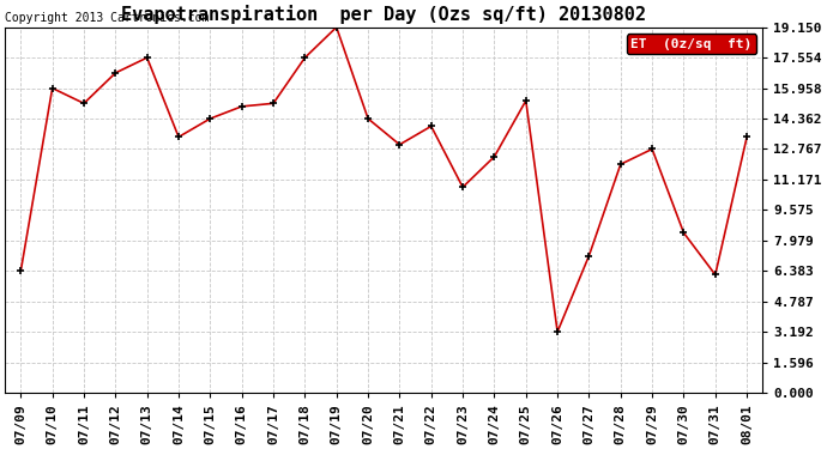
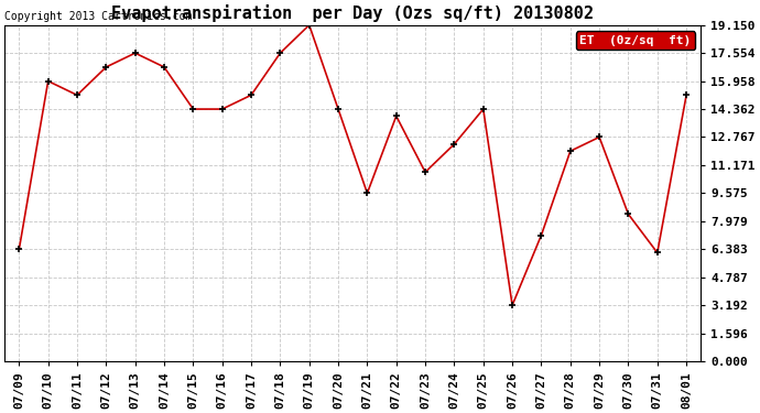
07/14: 13.4 -> 16.8
07/16: 15.0 -> 14.4
07/21: 13.0 -> 9.6
07/25: 15.3 -> 14.4
08/01: 13.4 -> 15.2
